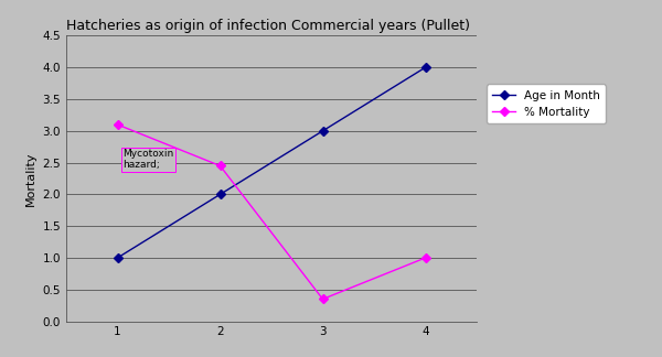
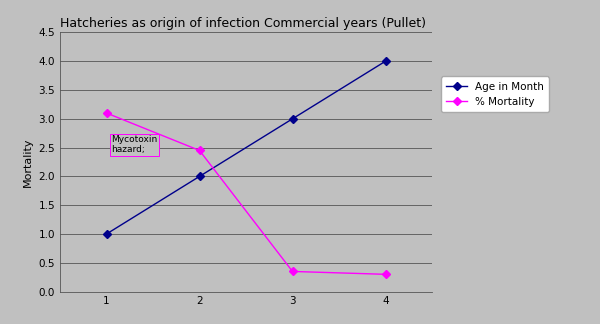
% Mortality/4: 1.00 -> 0.30
